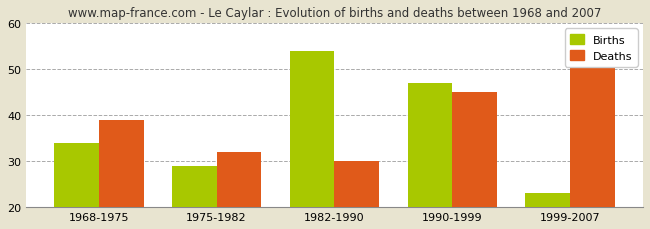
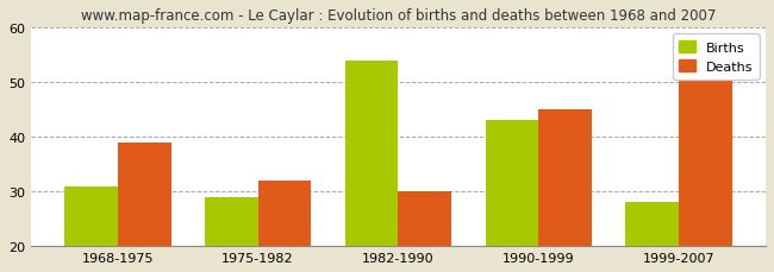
Births/1968-1975: 34 -> 31
Births/1990-1999: 47 -> 43
Births/1999-2007: 23 -> 28
